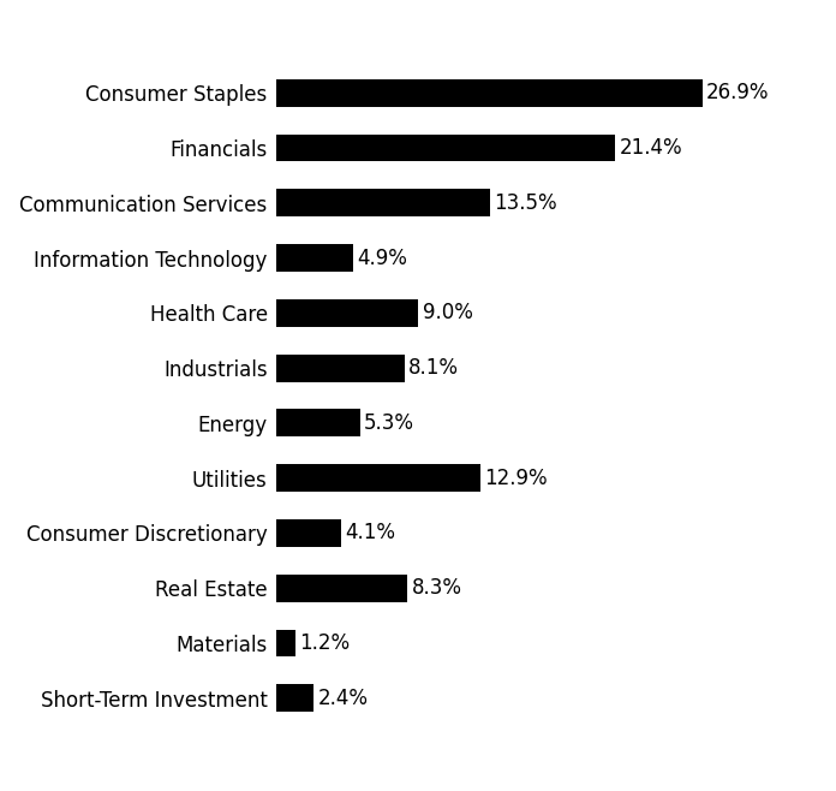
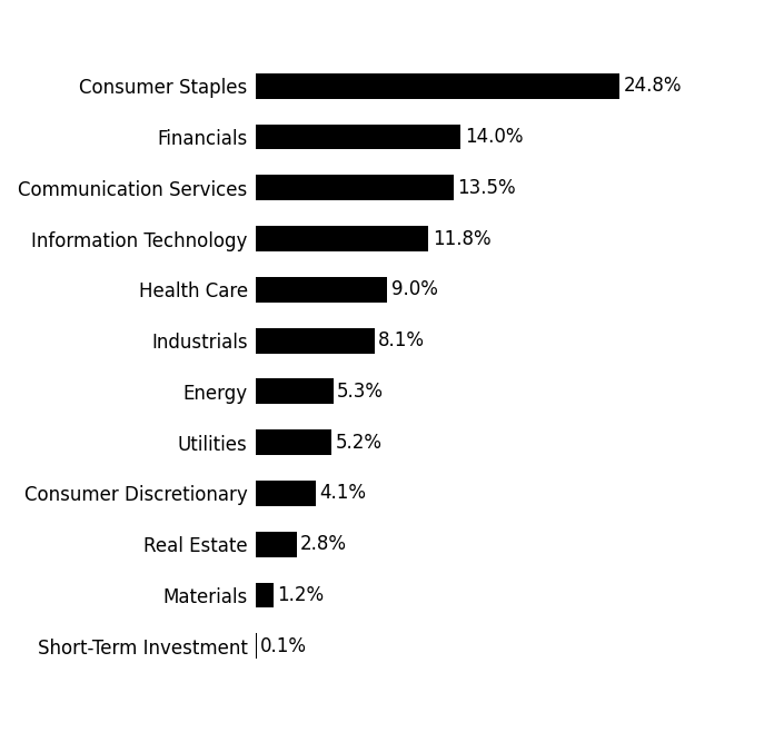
Consumer Staples: 26.9% -> 24.8%
Financials: 21.4% -> 14.0%
Information Technology: 4.9% -> 11.8%
Utilities: 12.9% -> 5.2%
Real Estate: 8.3% -> 2.8%
Short-Term Investment: 2.4% -> 0.1%
